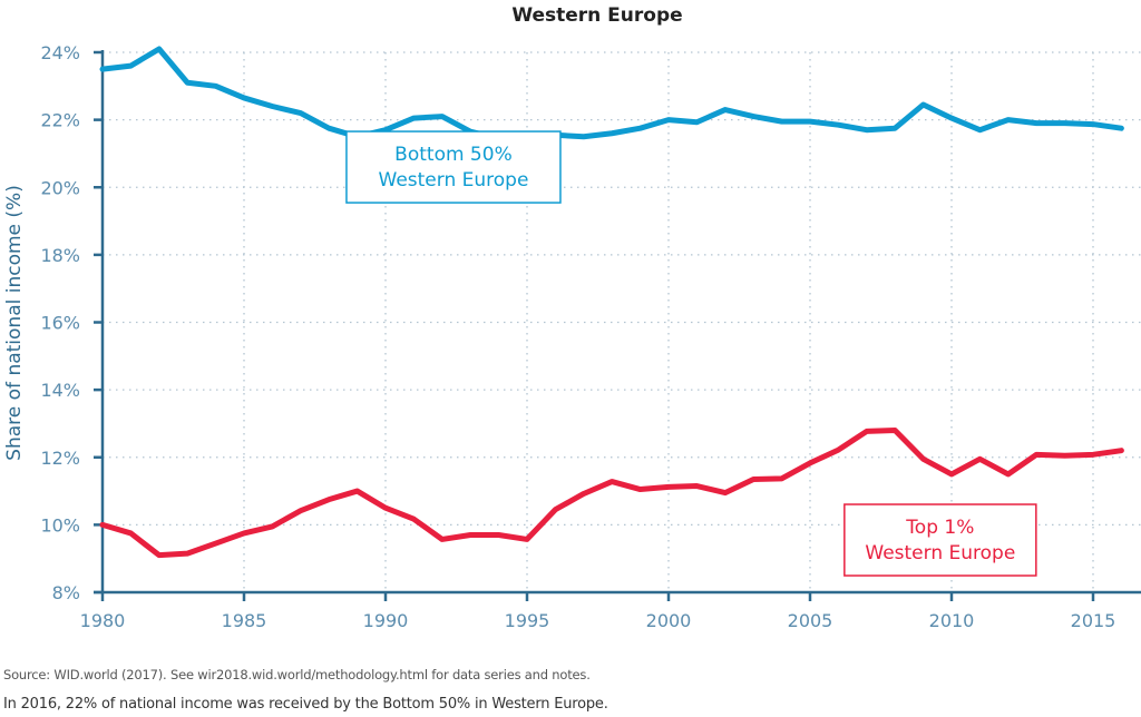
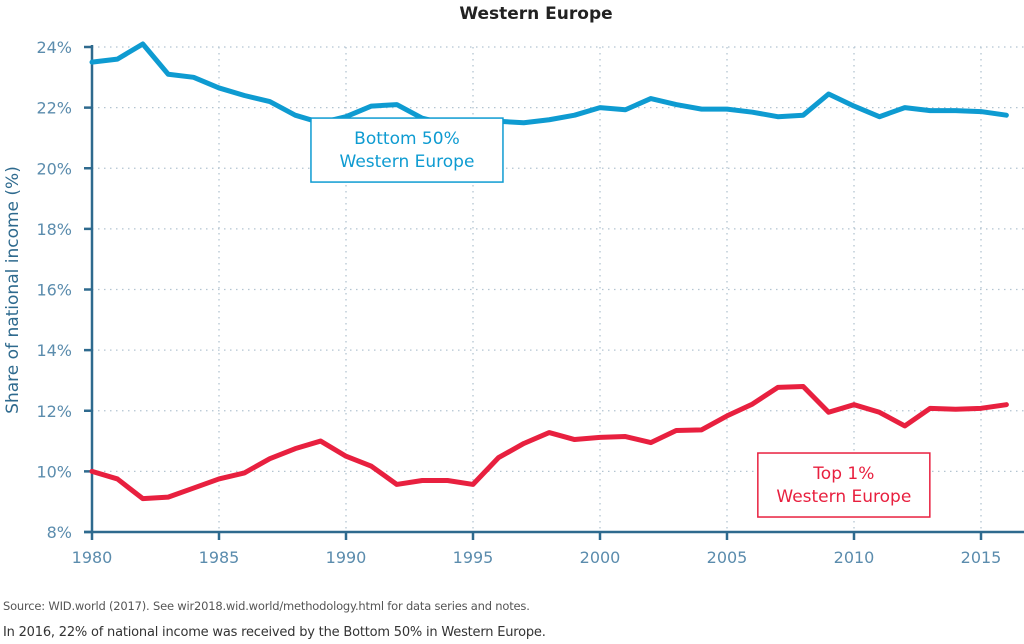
Top 1% Western Europe/2010: 11.5% -> 12.2%
